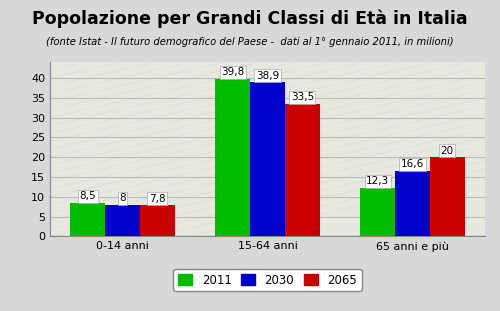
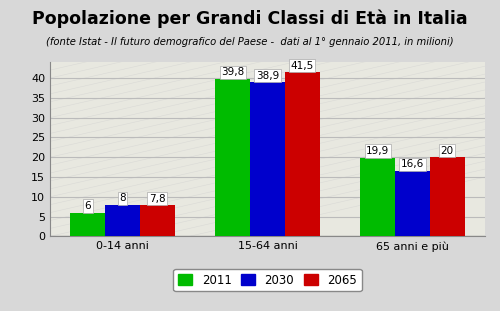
2011/0-14 anni: 8,5 -> 6
2065/15-64 anni: 33,5 -> 41,5
2011/65 anni e più: 12,3 -> 19,9
